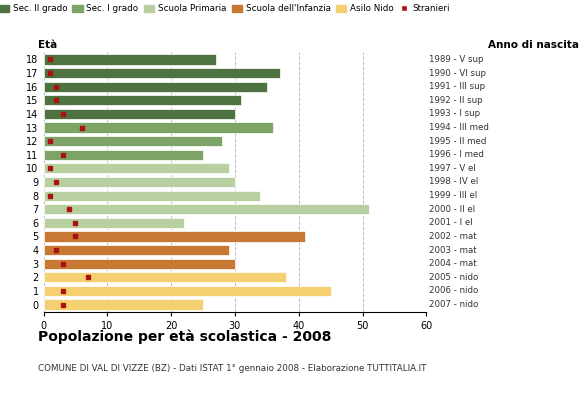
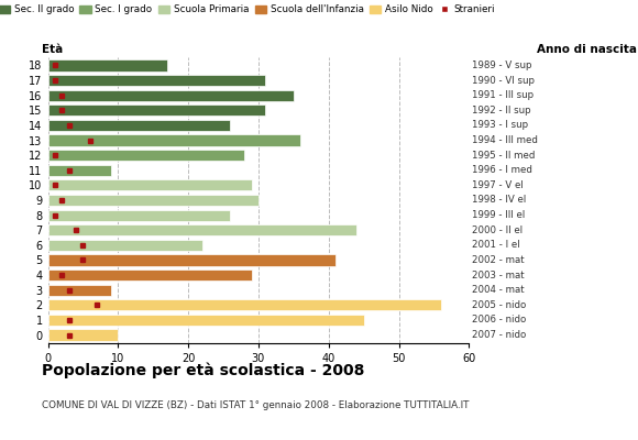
18: 27 -> 17
17: 37 -> 31
14: 30 -> 26
11: 25 -> 9
8: 34 -> 26
7: 51 -> 44
3: 30 -> 9
2: 38 -> 56
0: 25 -> 10
